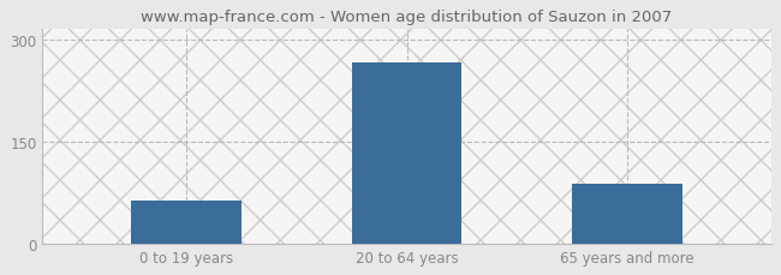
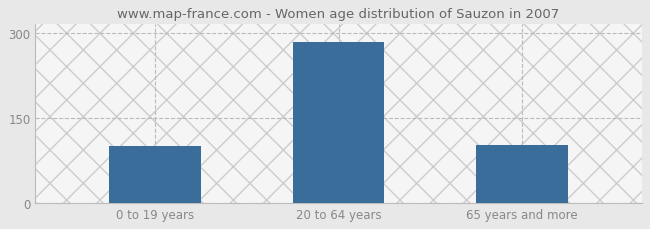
0 to 19 years: 64 -> 100
20 to 64 years: 266 -> 283
65 years and more: 88 -> 102
